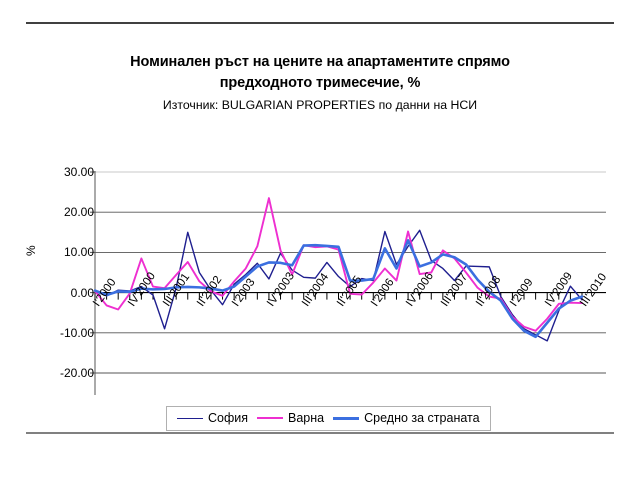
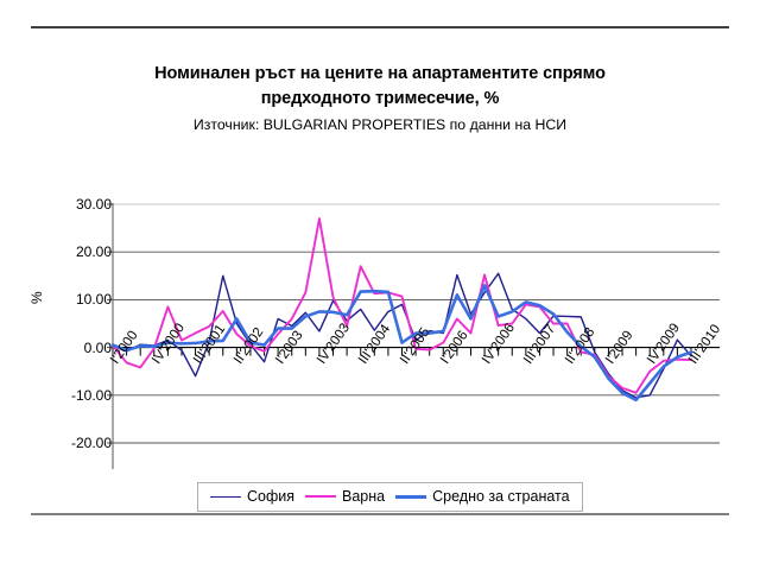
София/III'2001: -9 -> -6
Варна/III'2001: 1 -> 3
Средно за страната/II'2002: 1 -> 6
София/I'2003: 2 -> 6
Средно за страната/I'2003: 2 -> 4
Варна/IV'2003: 24 -> 27
София/III'2004: 4 -> 8
Варна/III'2004: 12 -> 17
София/II'2005: 4 -> 9
Средно за страната/II'2005: 11 -> 1
Варна/I'2006: 2 -> 1
Варна/III'2007: 10 -> 9
Варна/II'2008: 1 -> 5
София/IV'2009: -12 -> -10
Варна/IV'2009: -6 -> -5
